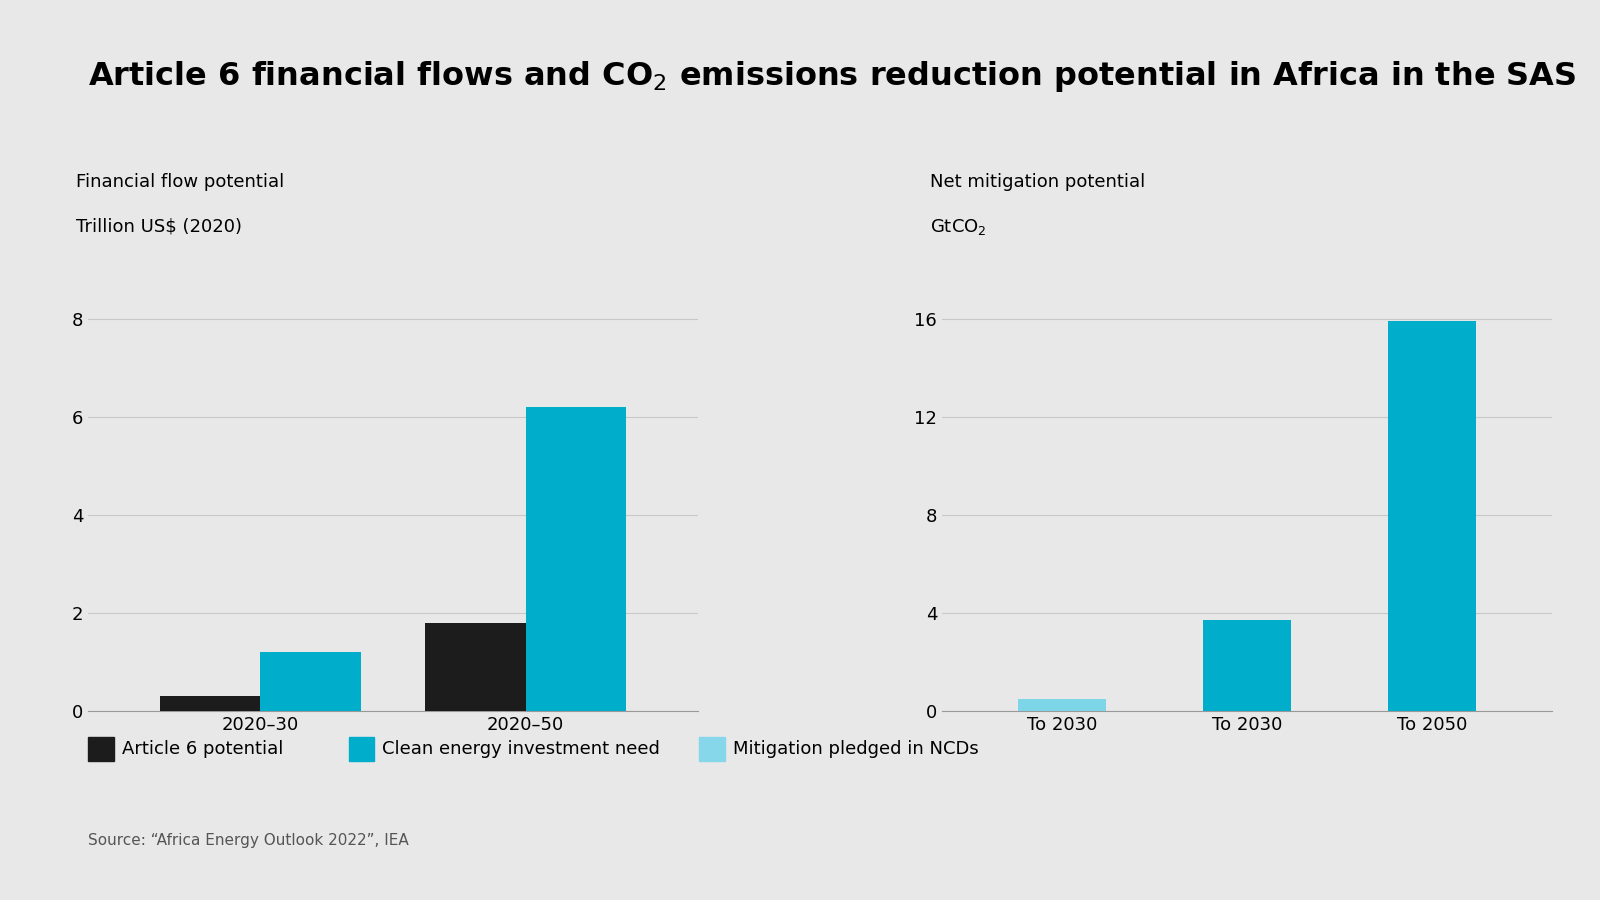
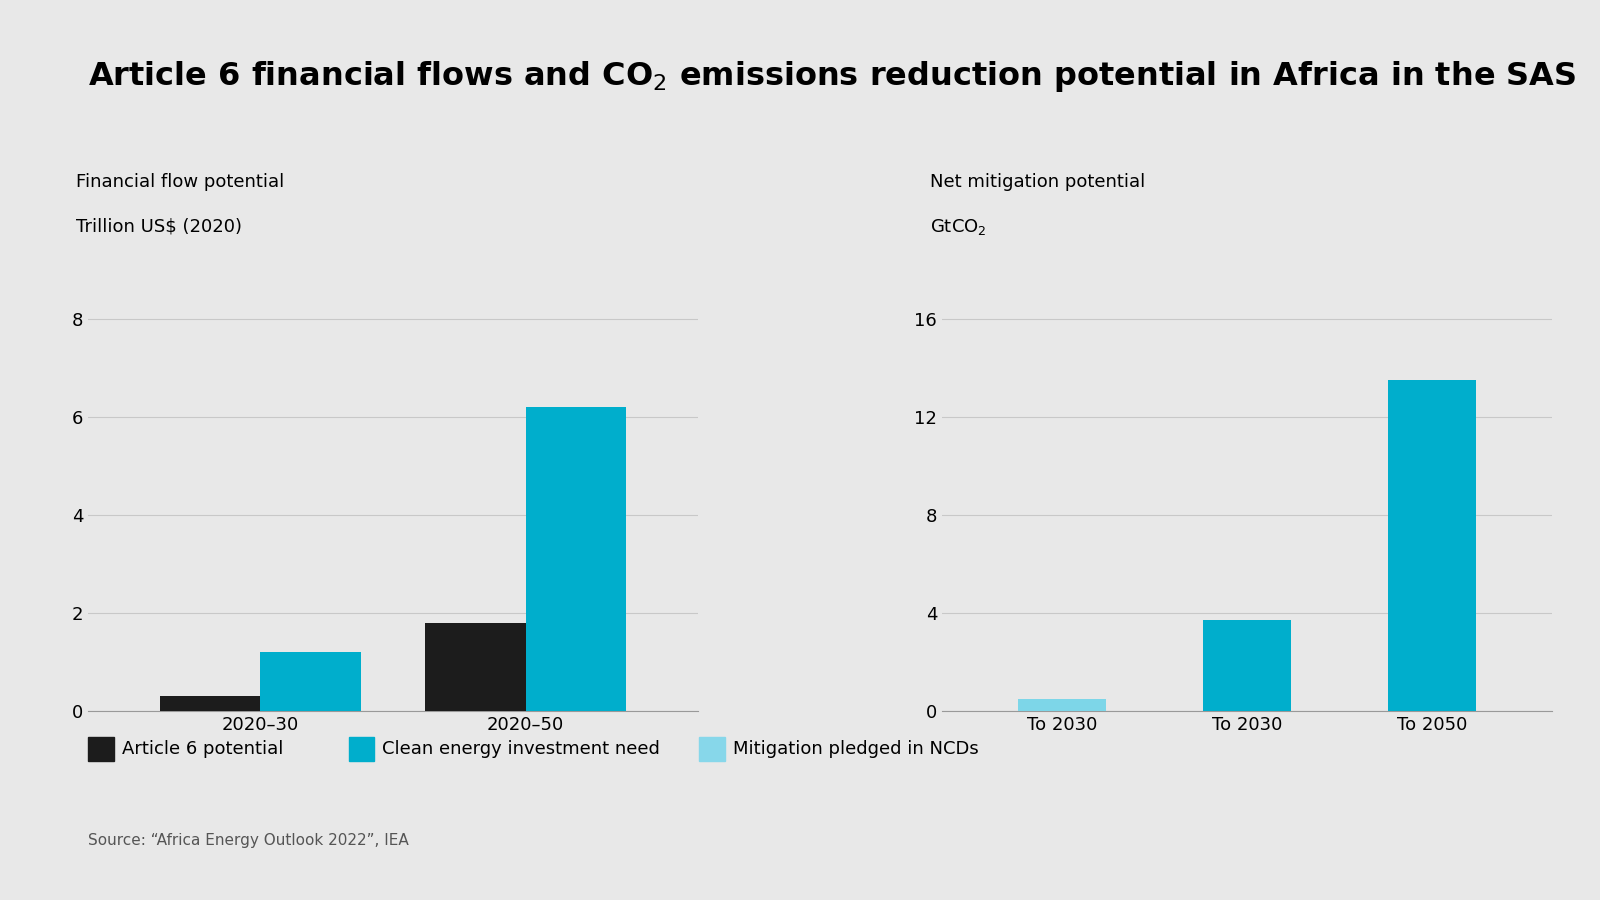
To 2050: 15.9 -> 13.5
